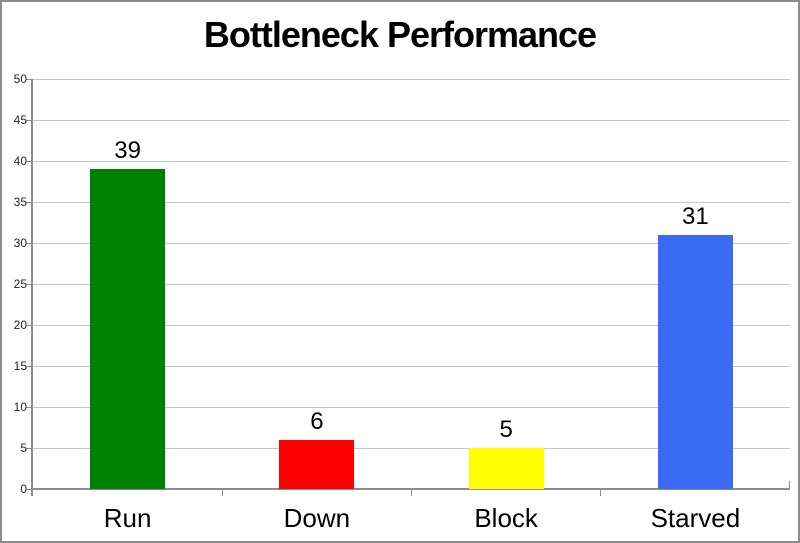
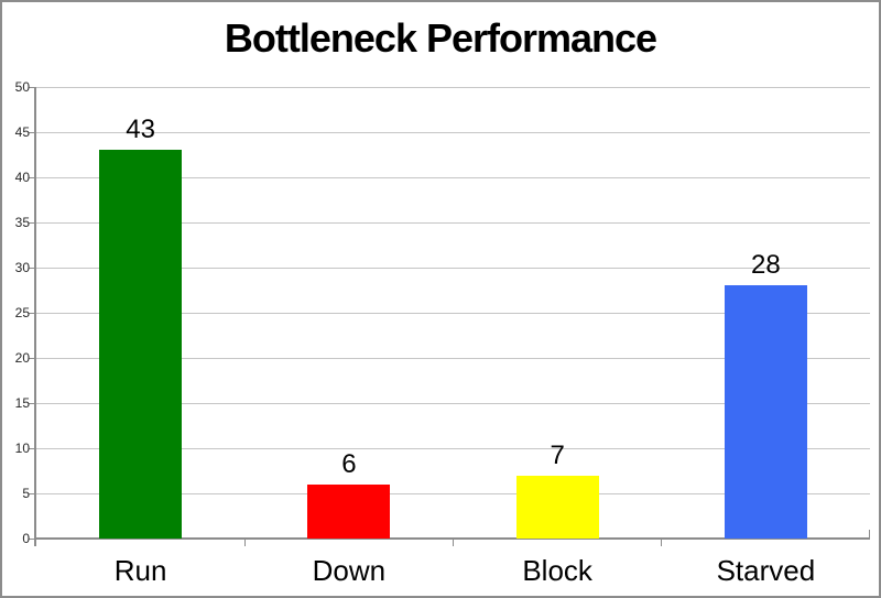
Run: 39 -> 43
Block: 5 -> 7
Starved: 31 -> 28
